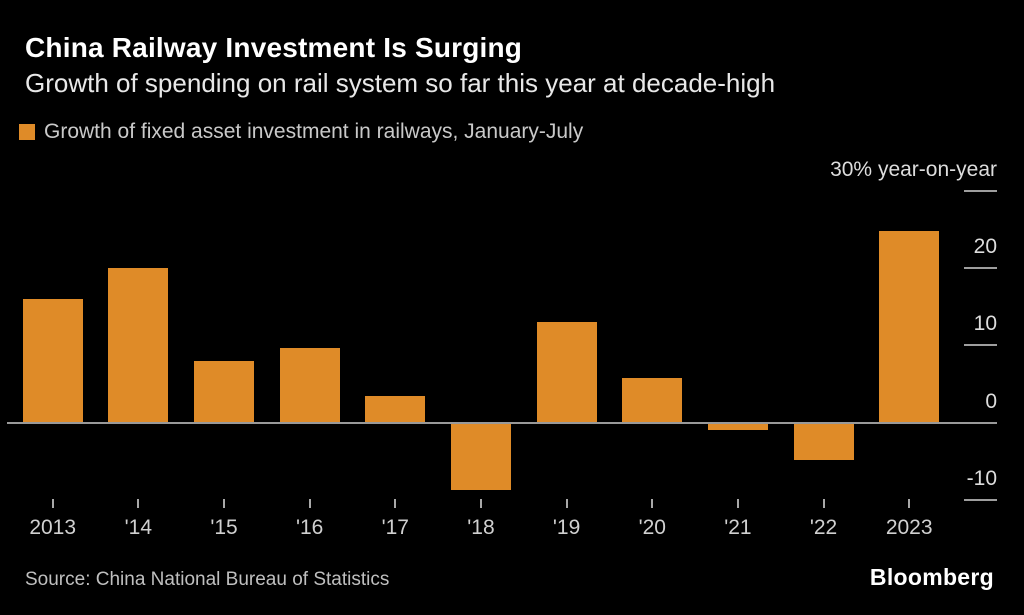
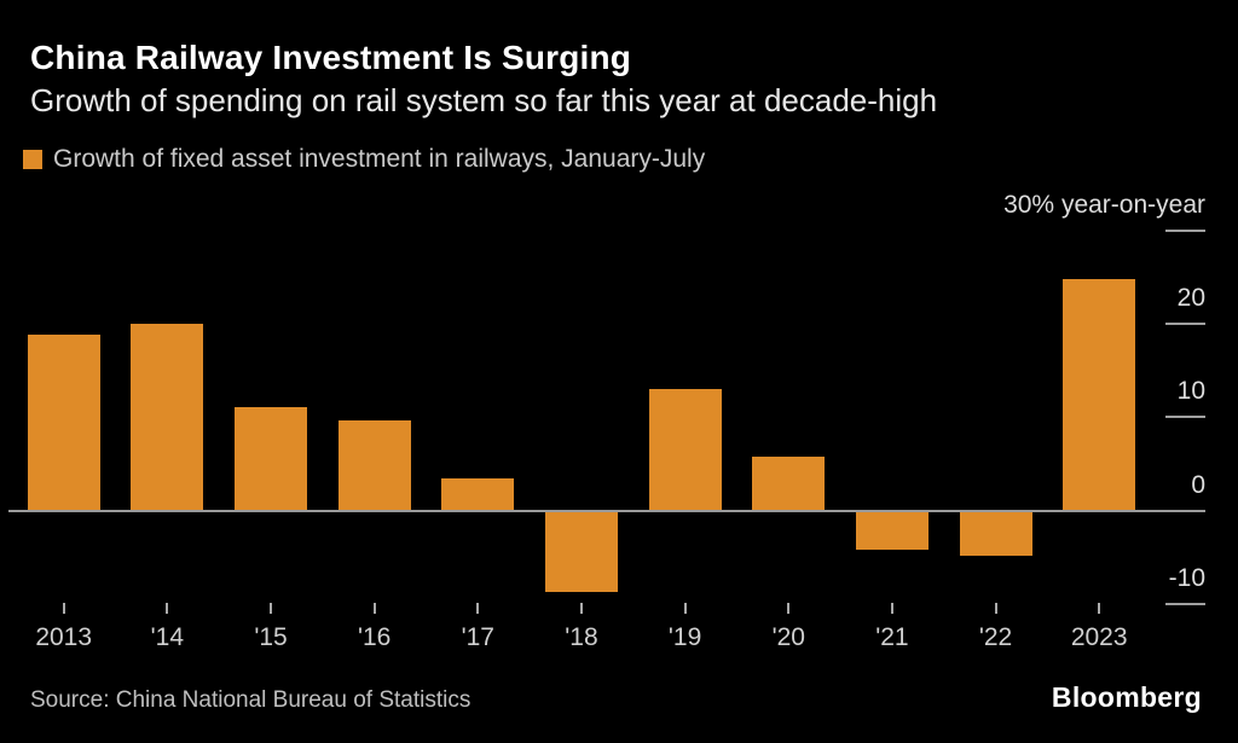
2013: 16 -> 19
'15: 8 -> 11
'21: -1 -> -4
